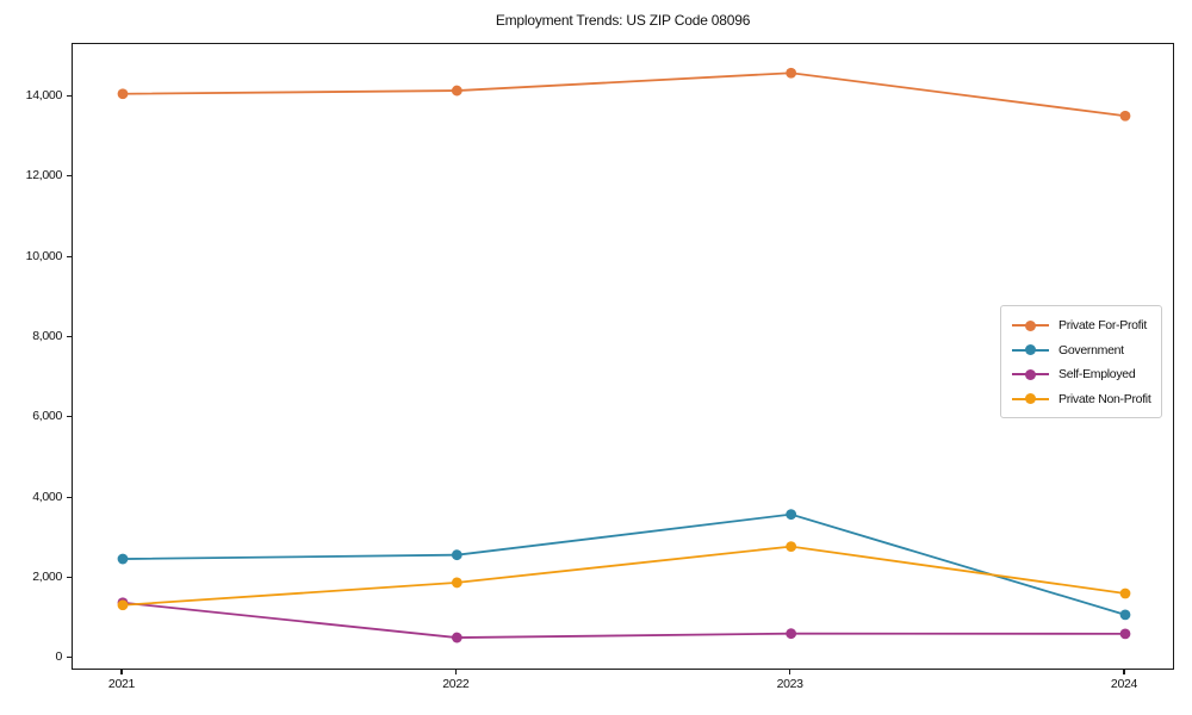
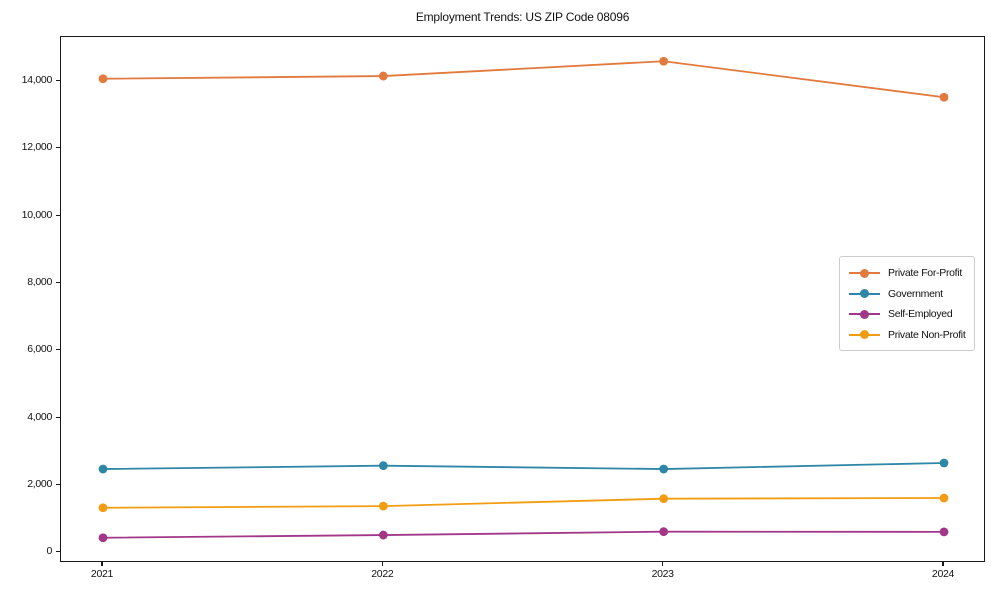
Self-Employed/2021: 1400 -> 400
Private Non-Profit/2022: 1900 -> 1400
Government/2023: 3600 -> 2500
Private Non-Profit/2023: 2800 -> 1600
Government/2024: 1100 -> 2700
